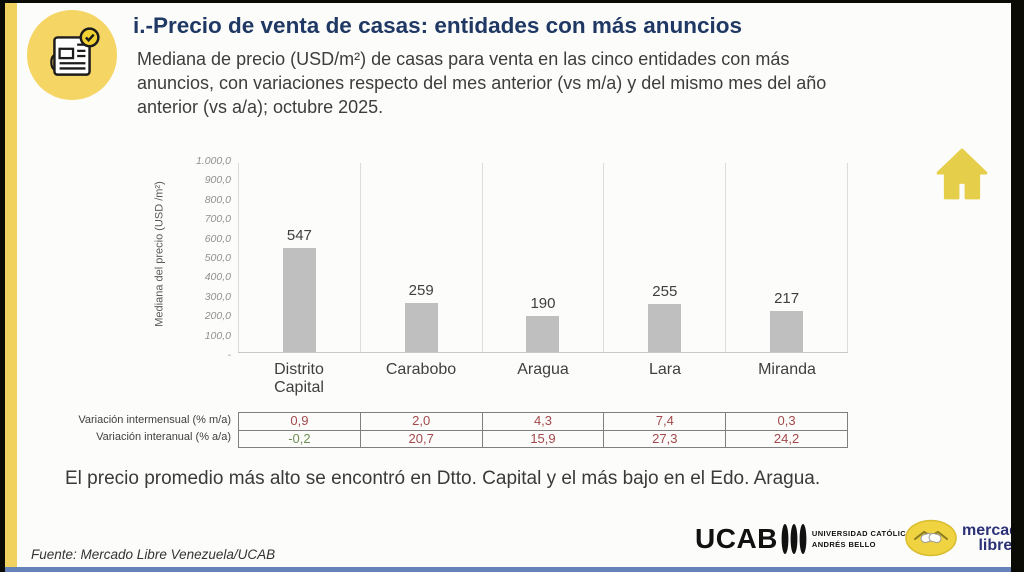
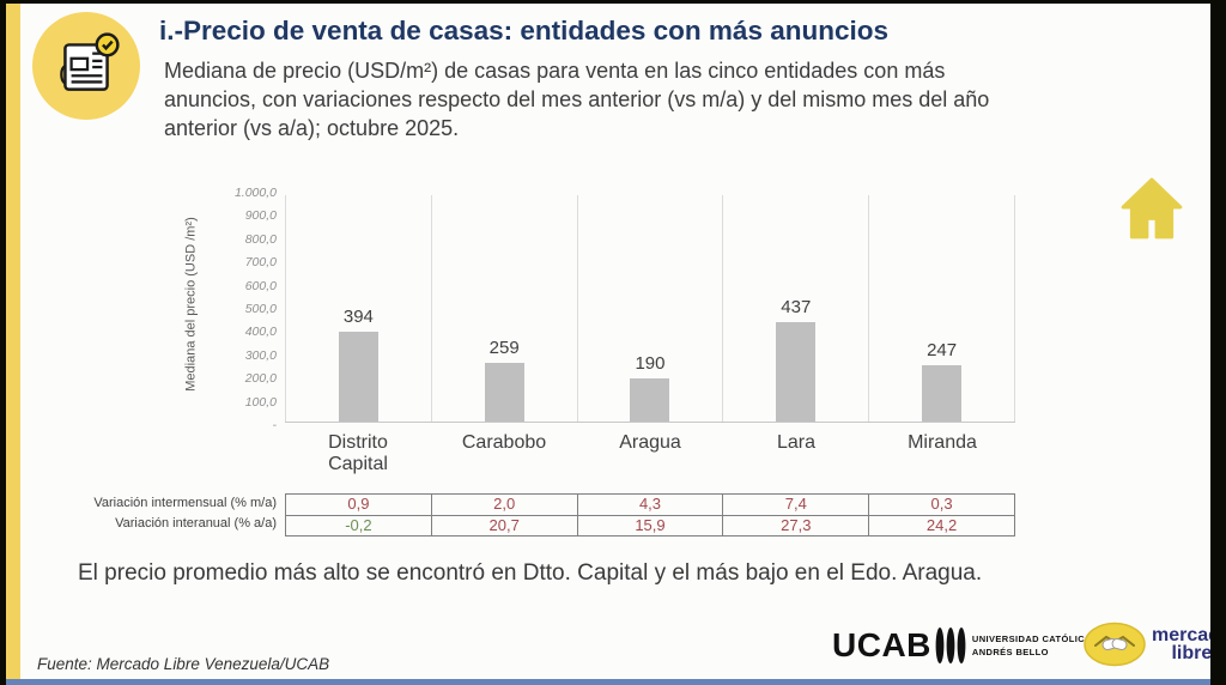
Distrito Capital: 547 -> 394
Lara: 255 -> 437
Miranda: 217 -> 247
